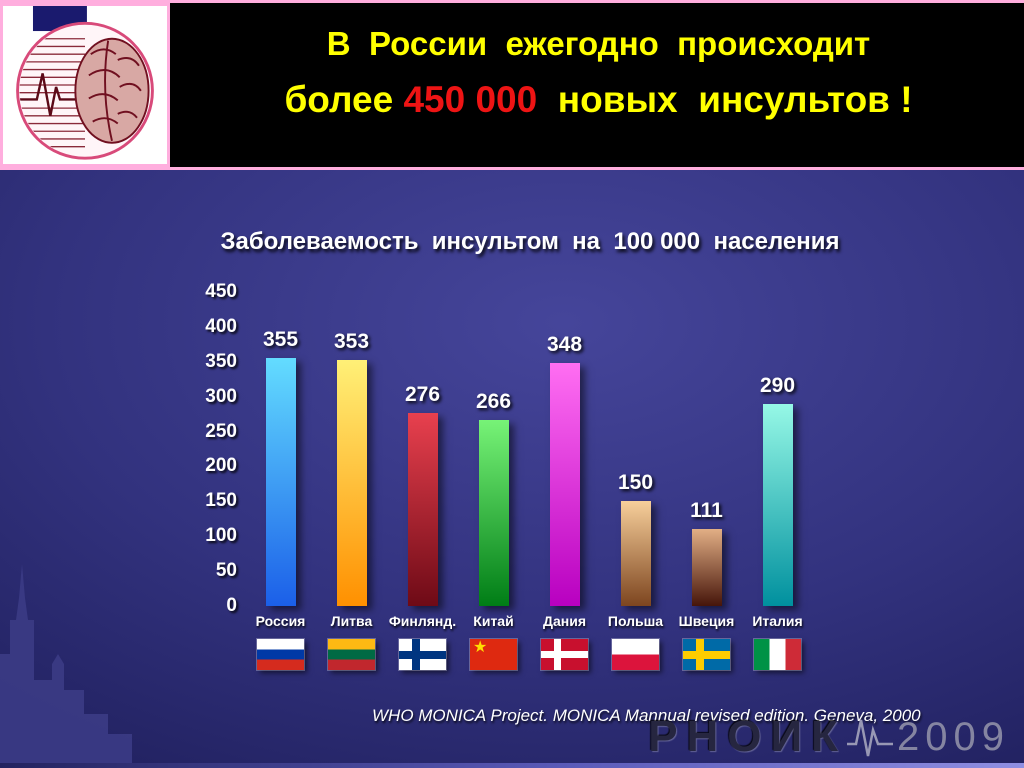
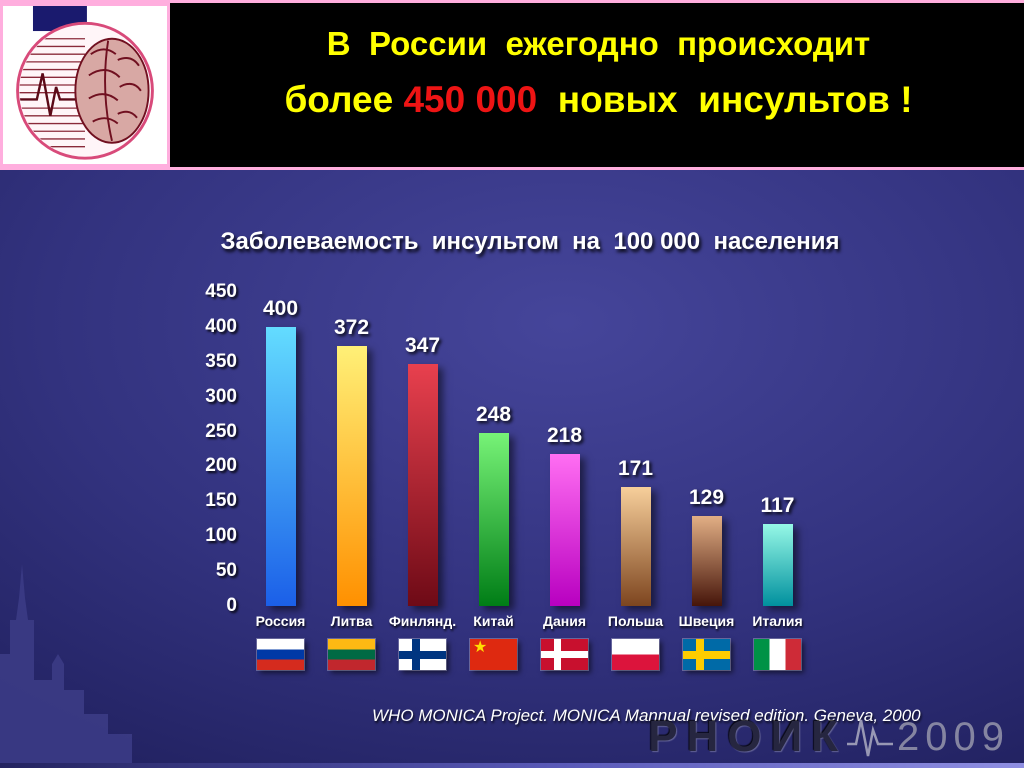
Россия: 355 -> 400
Литва: 353 -> 372
Финлянд.: 276 -> 347
Китай: 266 -> 248
Дания: 348 -> 218
Польша: 150 -> 171
Швеция: 111 -> 129
Италия: 290 -> 117
